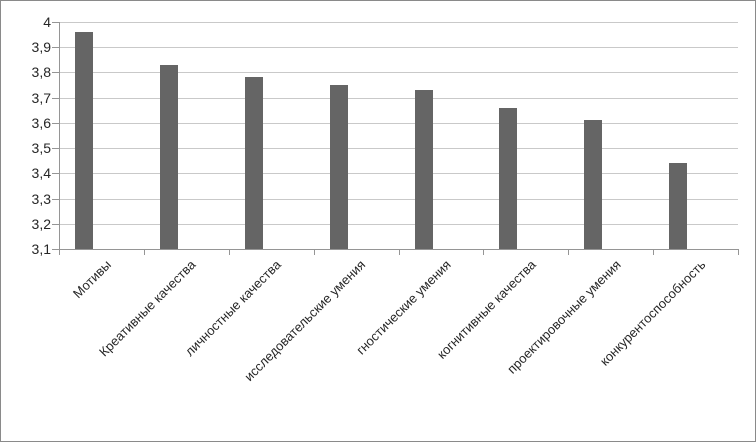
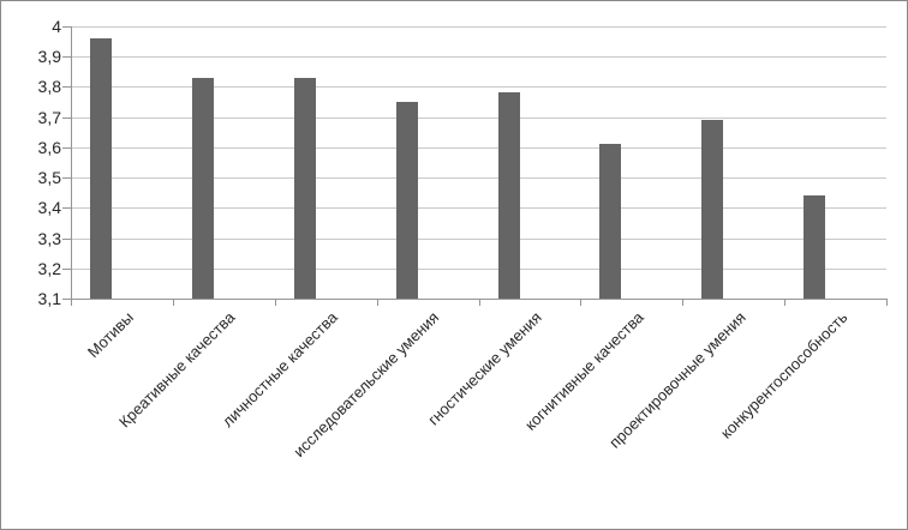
личностные качества: 3,78 -> 3,83
гностические умения: 3,73 -> 3,78
когнитивные качества: 3,66 -> 3,61
проектировочные умения: 3,61 -> 3,69
